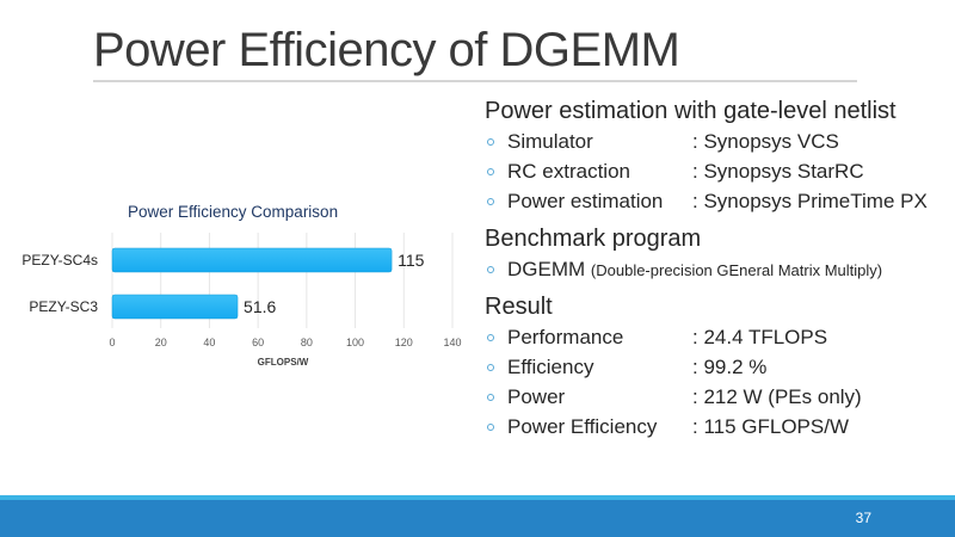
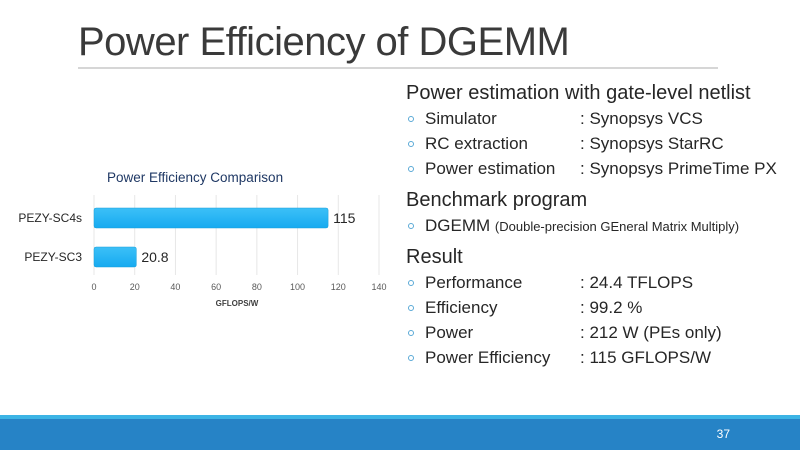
PEZY-SC3: 51.6 -> 20.8
